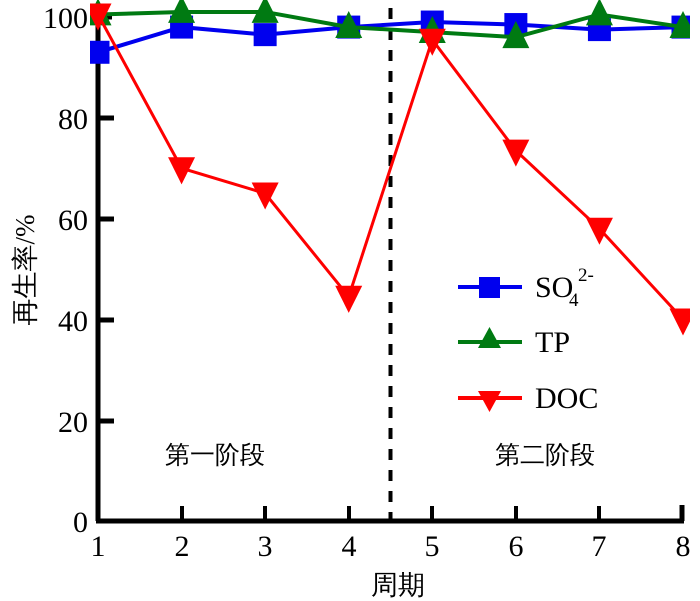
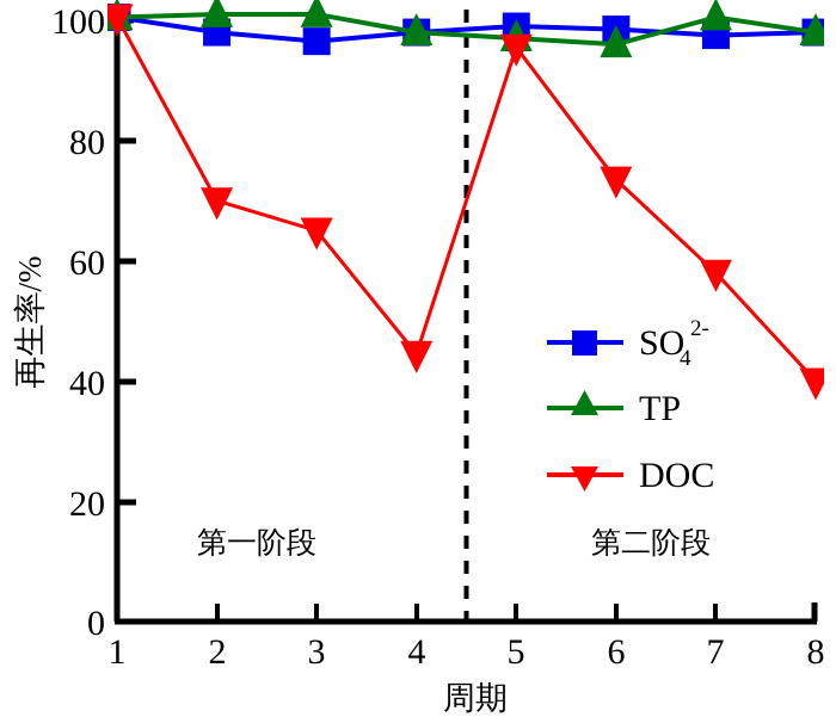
SO4 2-/1: 93 -> 100
